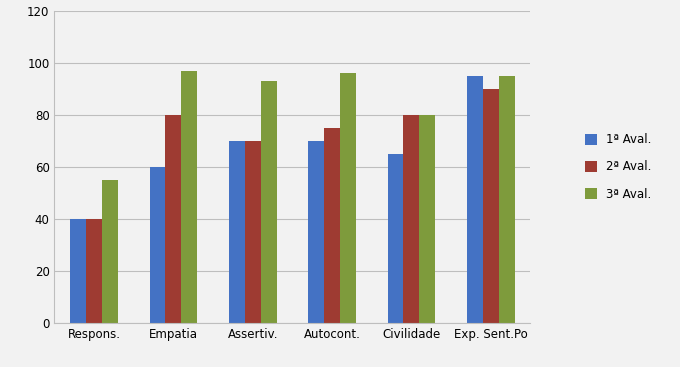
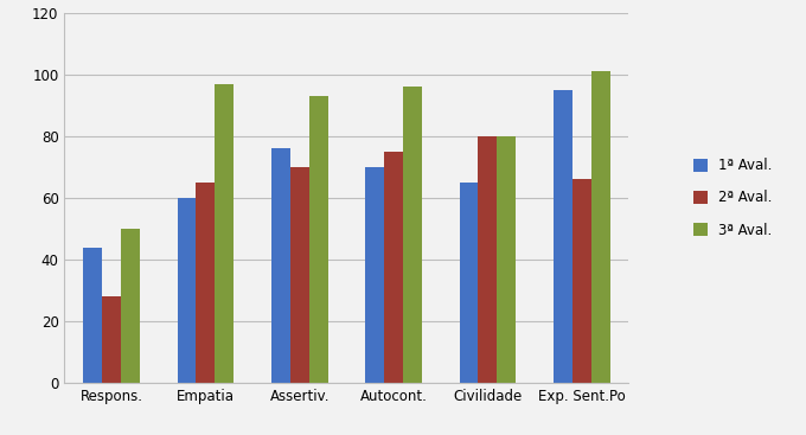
1ª Aval./Respons.: 40 -> 44
2ª Aval./Respons.: 40 -> 28
3ª Aval./Respons.: 55 -> 50
2ª Aval./Empatia: 80 -> 65
1ª Aval./Assertiv.: 70 -> 76
2ª Aval./Exp. Sent.Po: 90 -> 66
3ª Aval./Exp. Sent.Po: 95 -> 101
